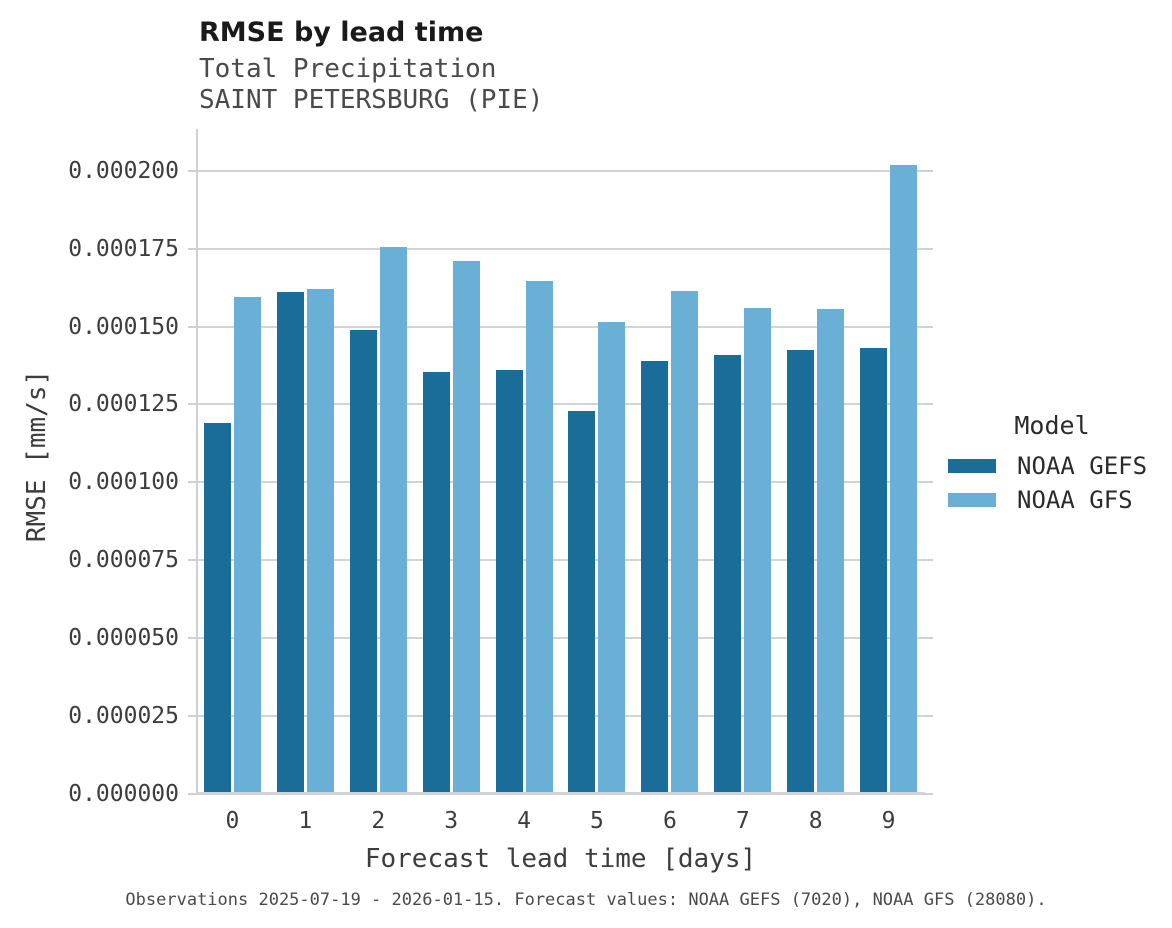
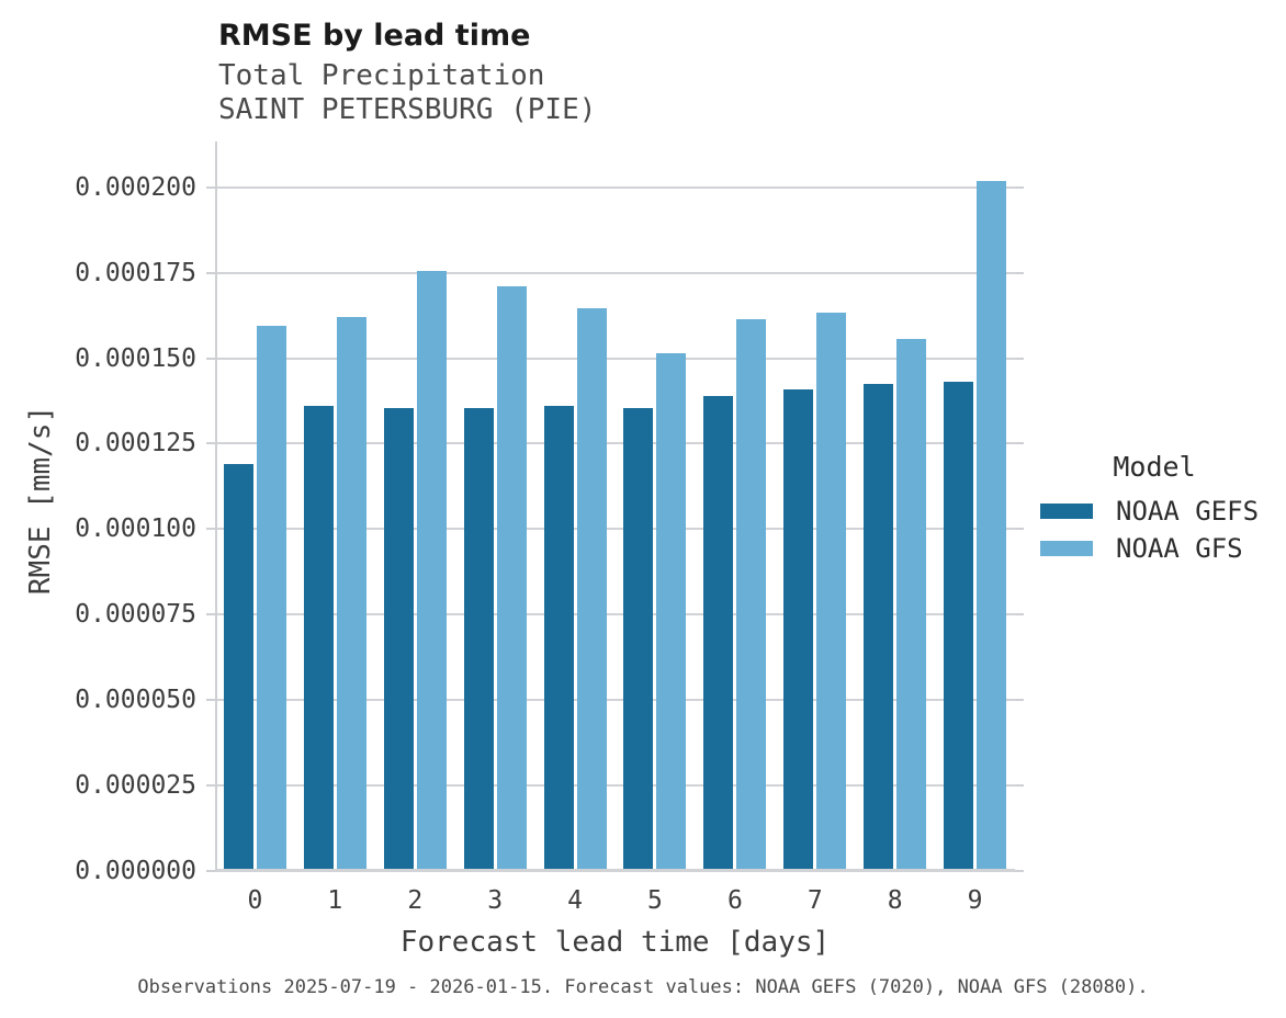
NOAA GEFS/1: 0.000161 -> 0.000136
NOAA GEFS/2: 0.000149 -> 0.000135
NOAA GEFS/5: 0.000123 -> 0.000135
NOAA GFS/7: 0.000156 -> 0.000163
